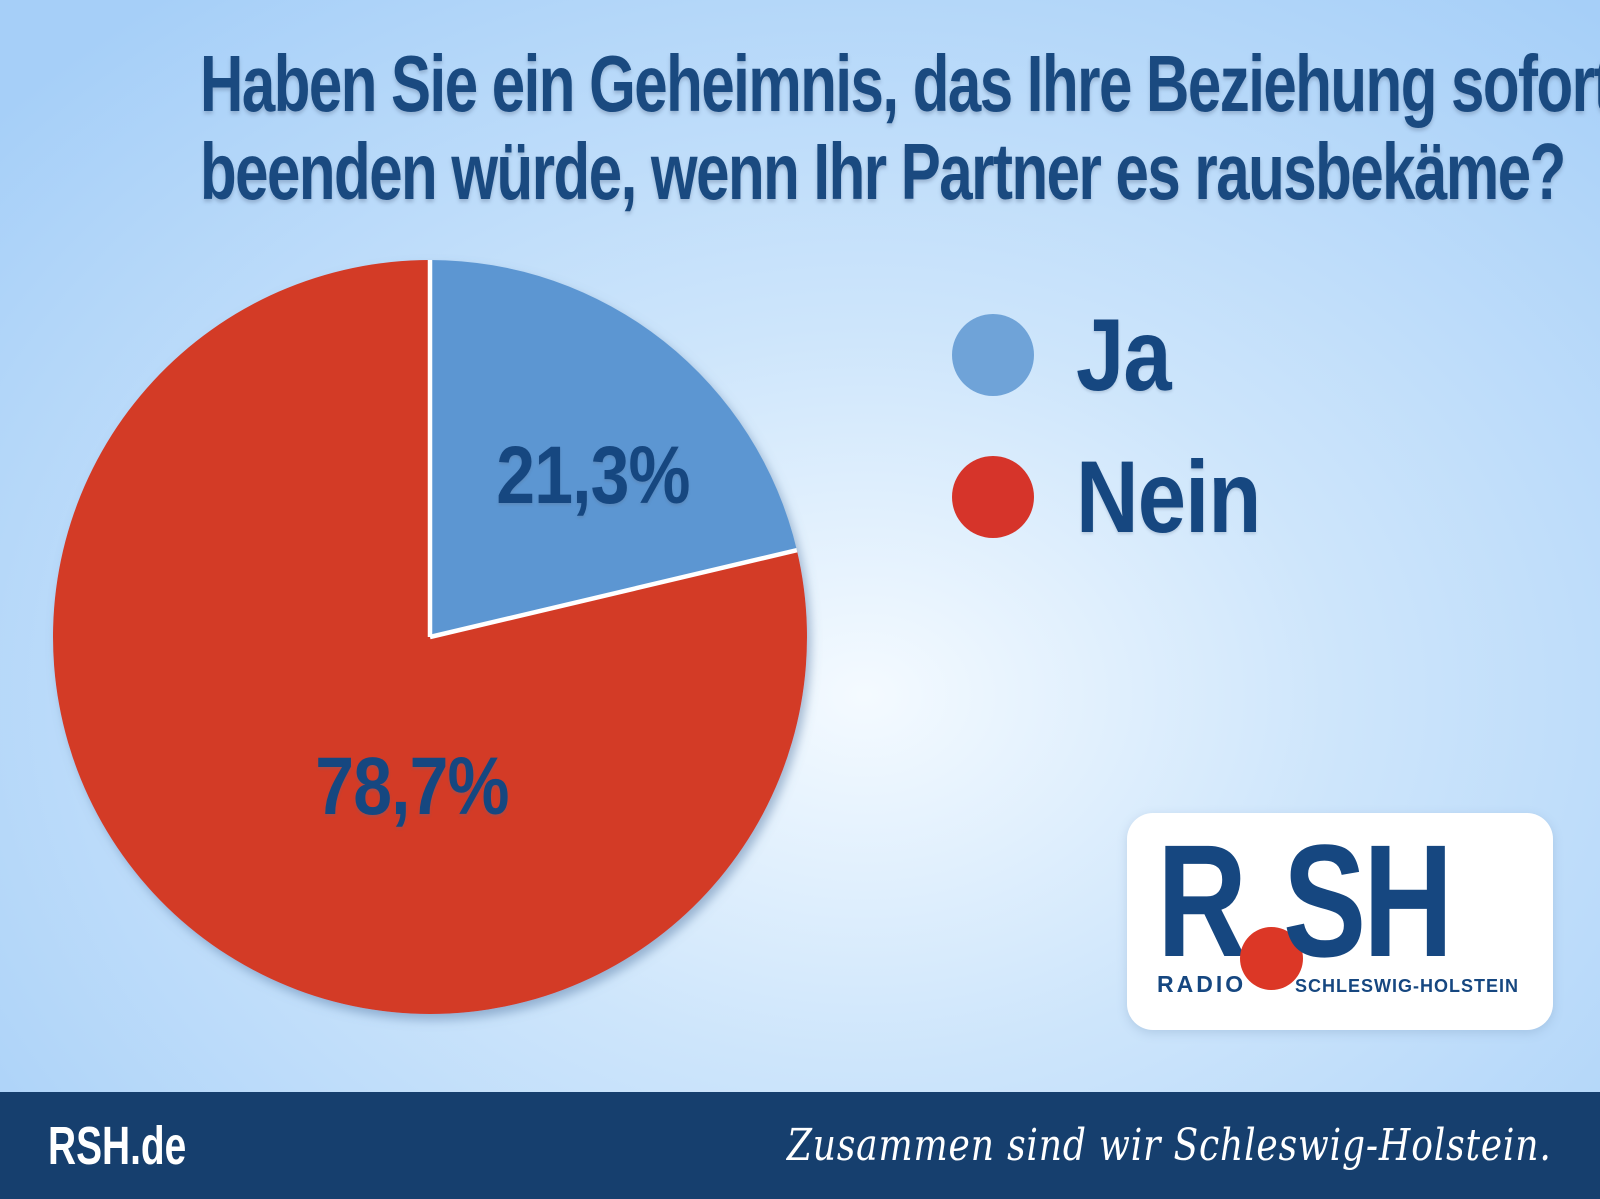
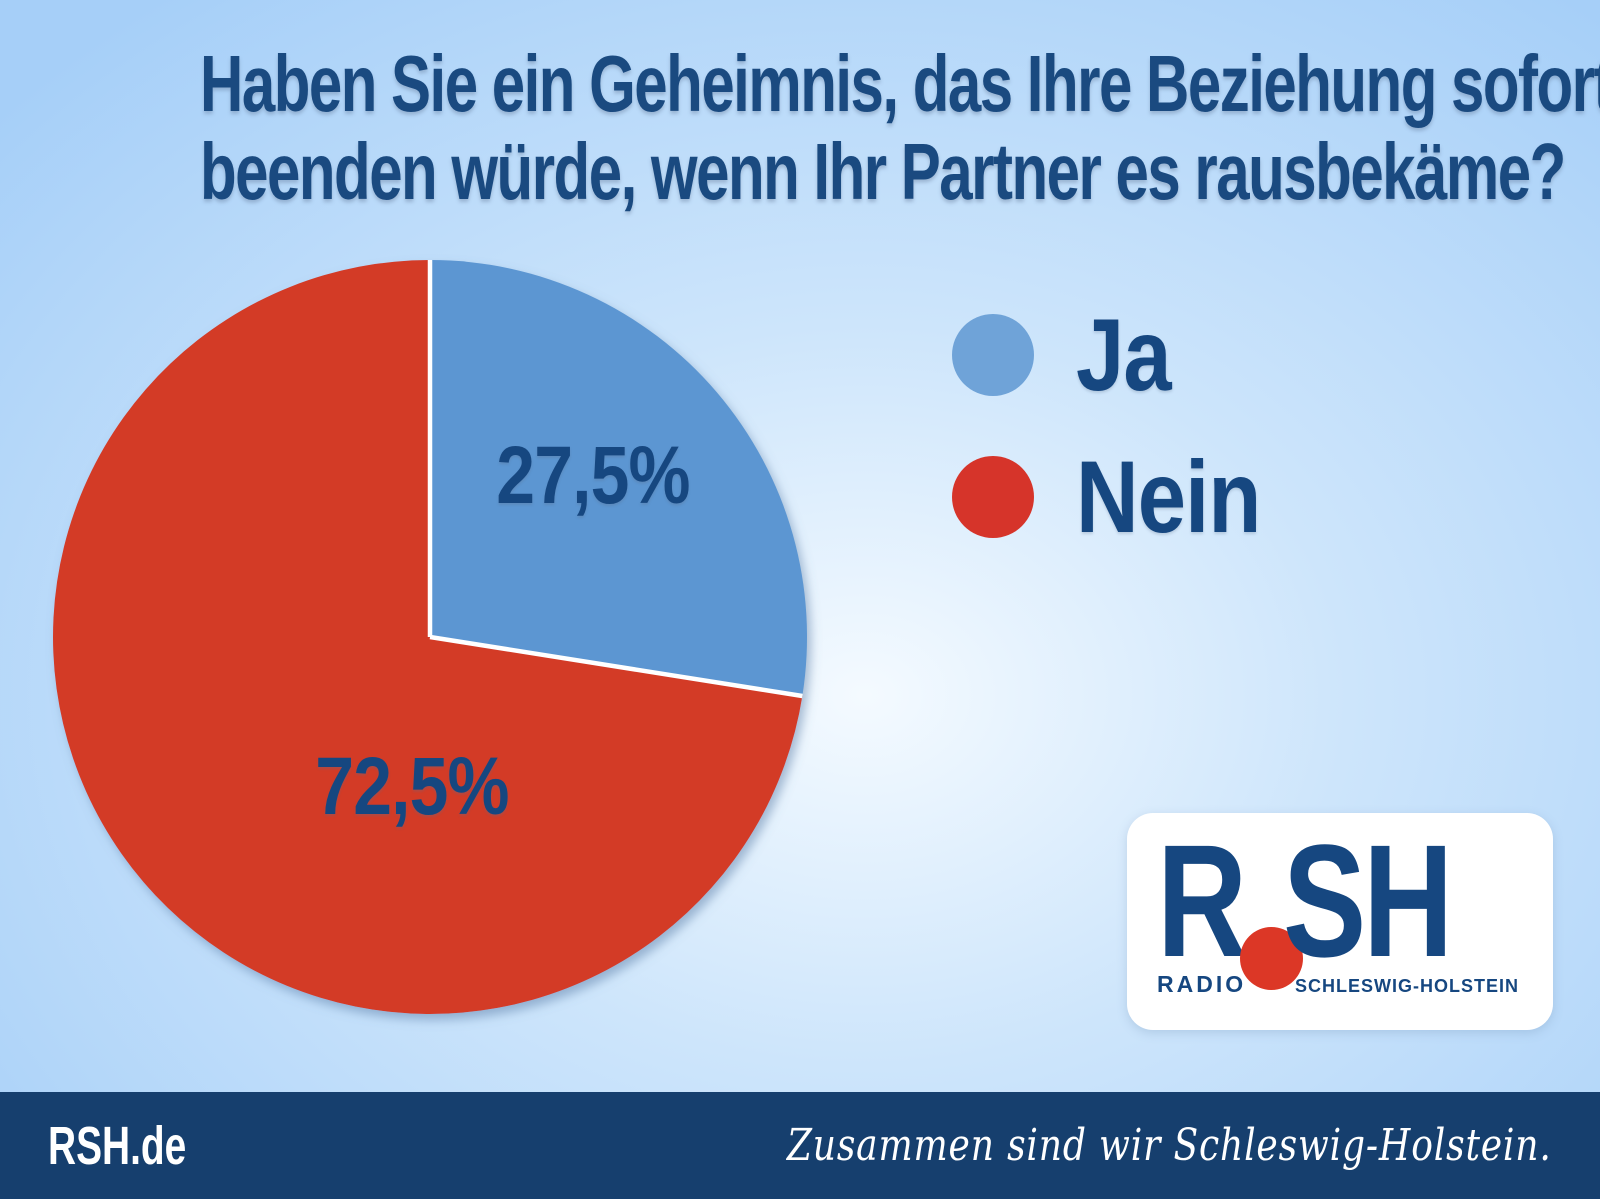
Ja: 21,3% -> 27,5%
Nein: 78,7% -> 72,5%
